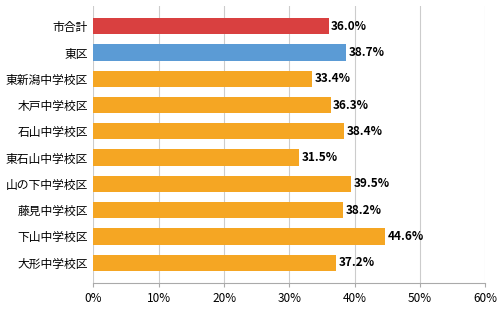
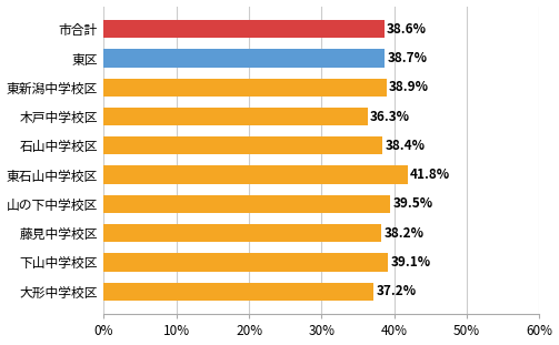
市合計: 36.0% -> 38.6%
東新潟中学校区: 33.4% -> 38.9%
東石山中学校区: 31.5% -> 41.8%
下山中学校区: 44.6% -> 39.1%
